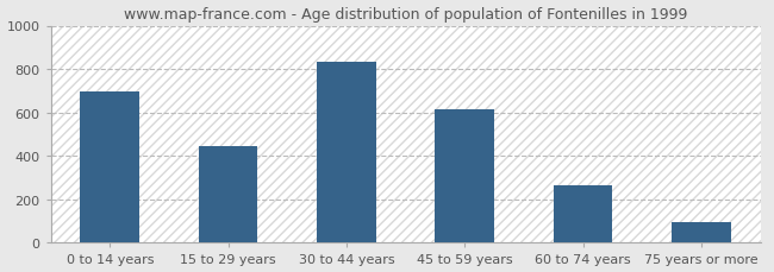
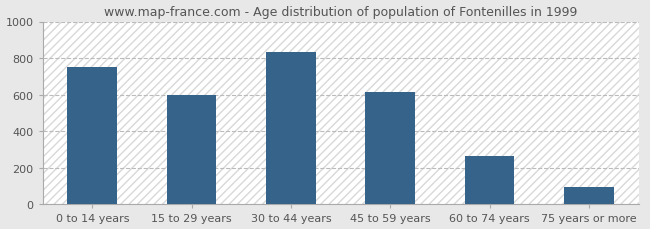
0 to 14 years: 700 -> 750
15 to 29 years: 440 -> 600
